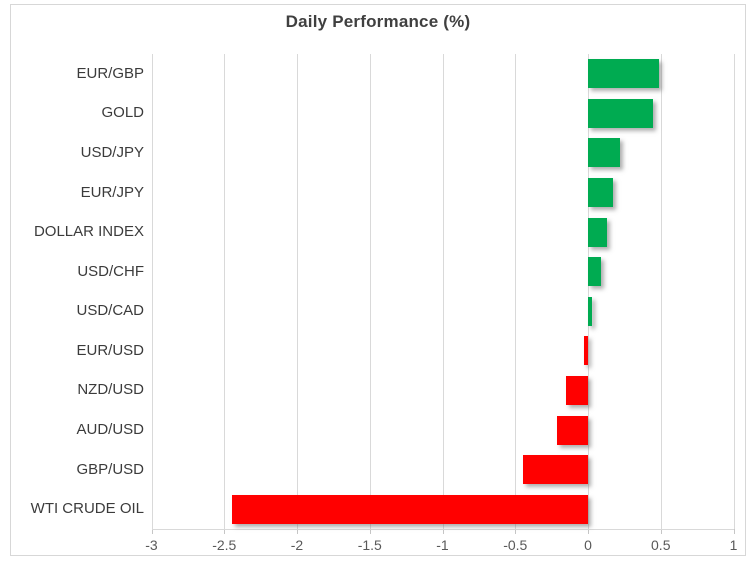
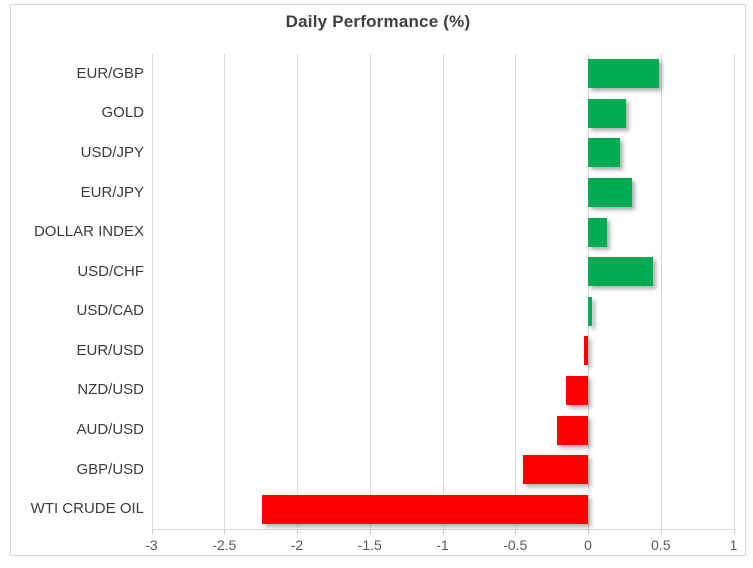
GOLD: 0.45 -> 0.26
EUR/JPY: 0.17 -> 0.30
USD/CHF: 0.09 -> 0.45
WTI CRUDE OIL: -2.45 -> -2.24
